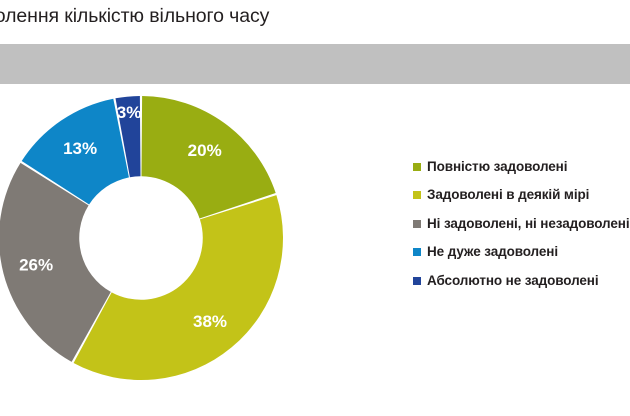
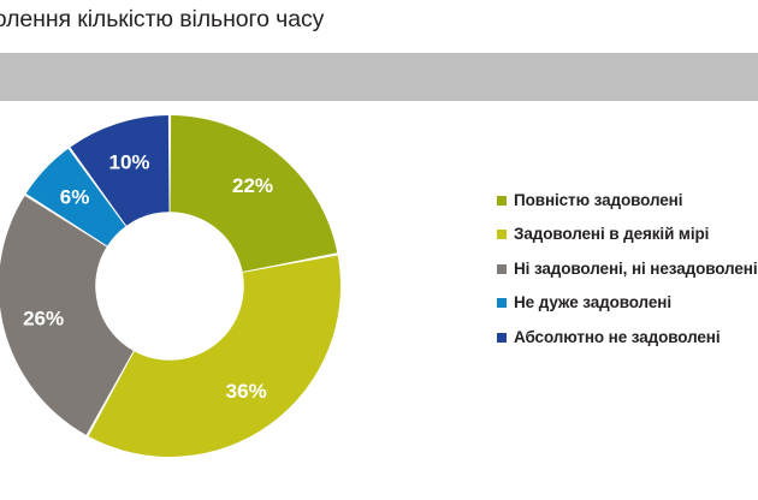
Повністю задоволені: 20% -> 22%
Задоволені в деякій мірі: 38% -> 36%
Не дуже задоволені: 13% -> 6%
Абсолютно не задоволені: 3% -> 10%
